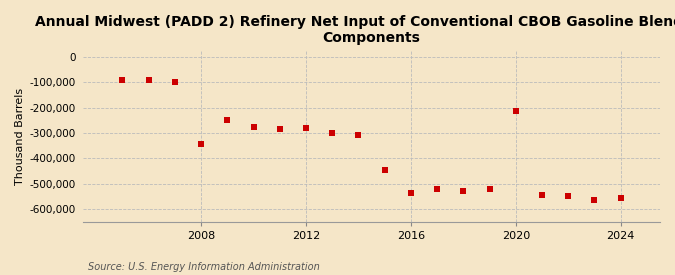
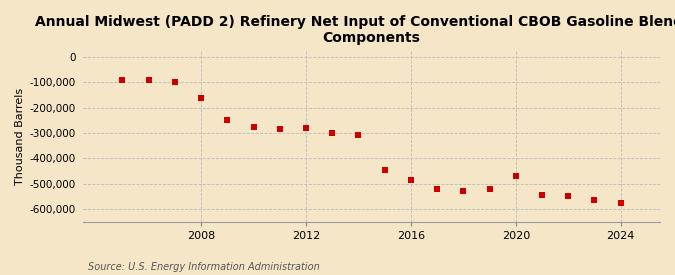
2008: -345,000 -> -163,000
2016: -535,000 -> -485,000
2020: -215,000 -> -470,000
2024: -555,000 -> -578,000
